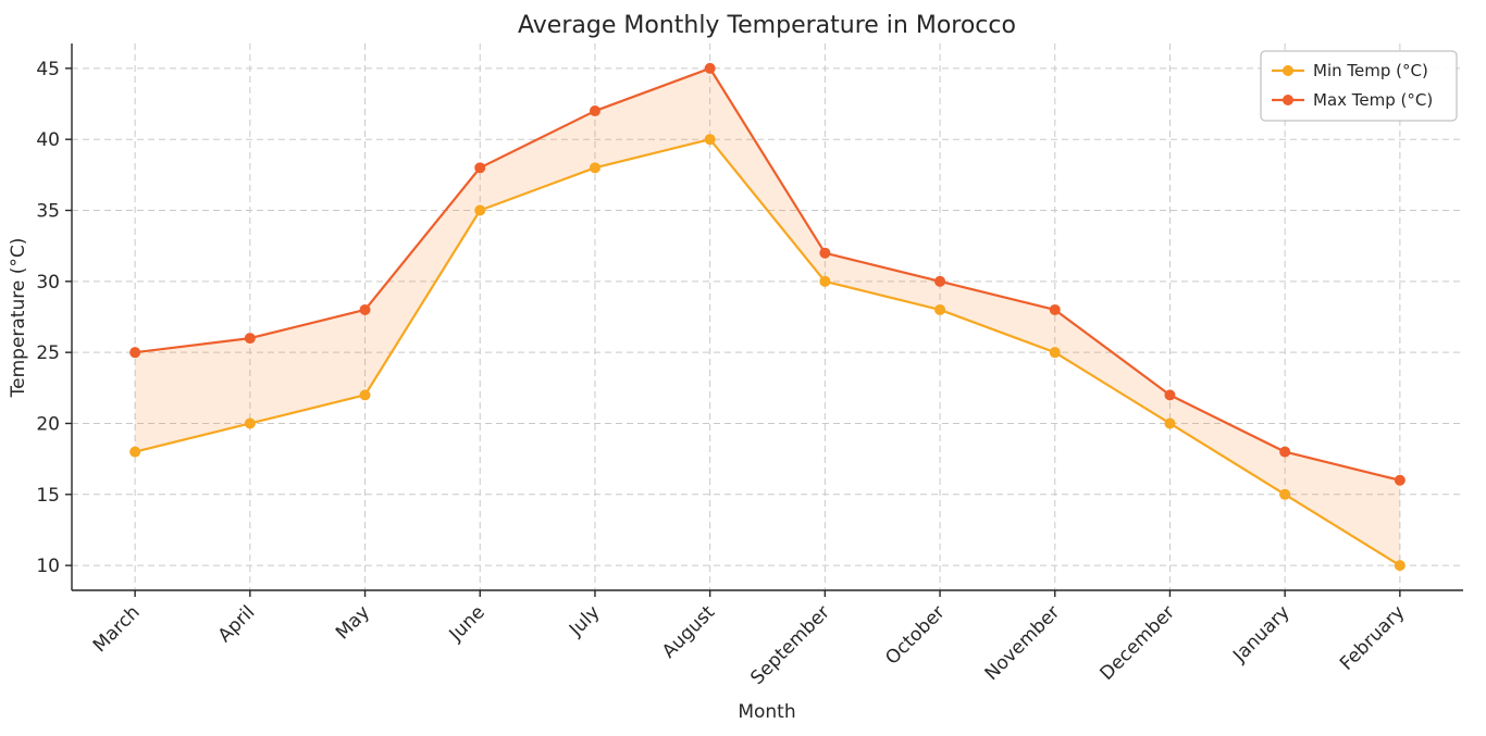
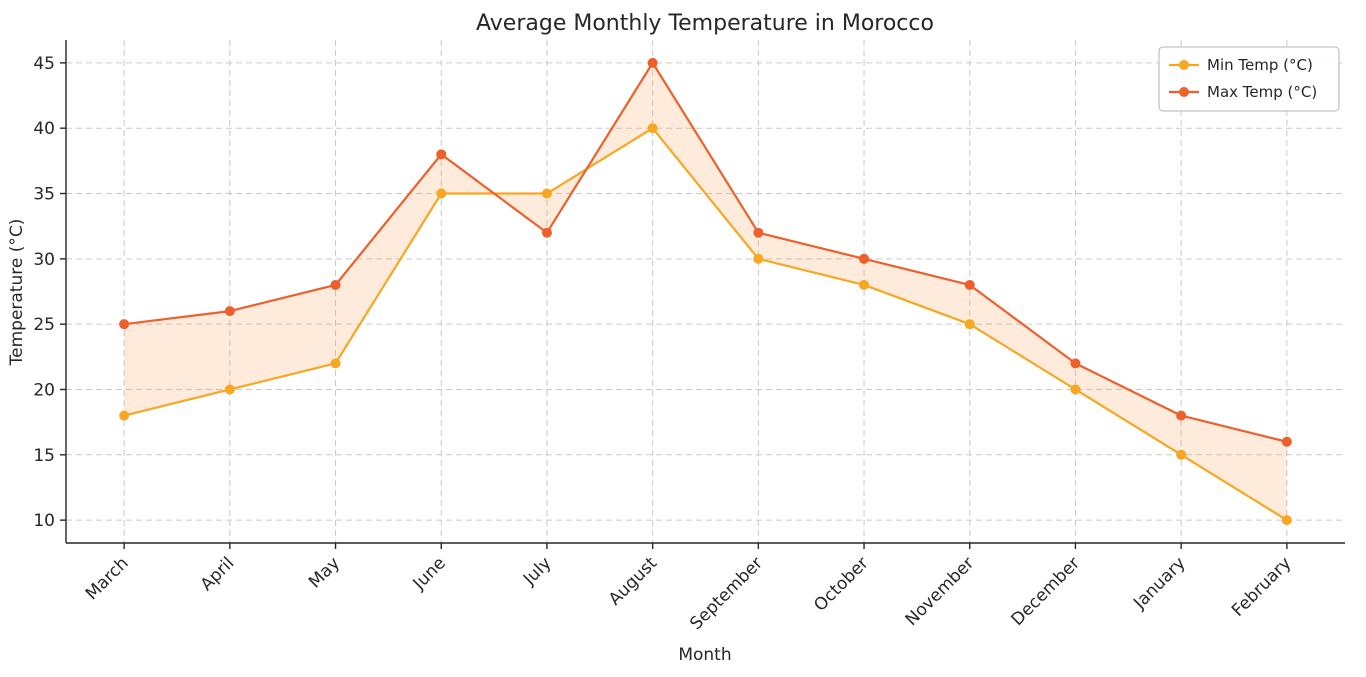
Min Temp (°C)/July: 38 -> 35
Max Temp (°C)/July: 42 -> 32
